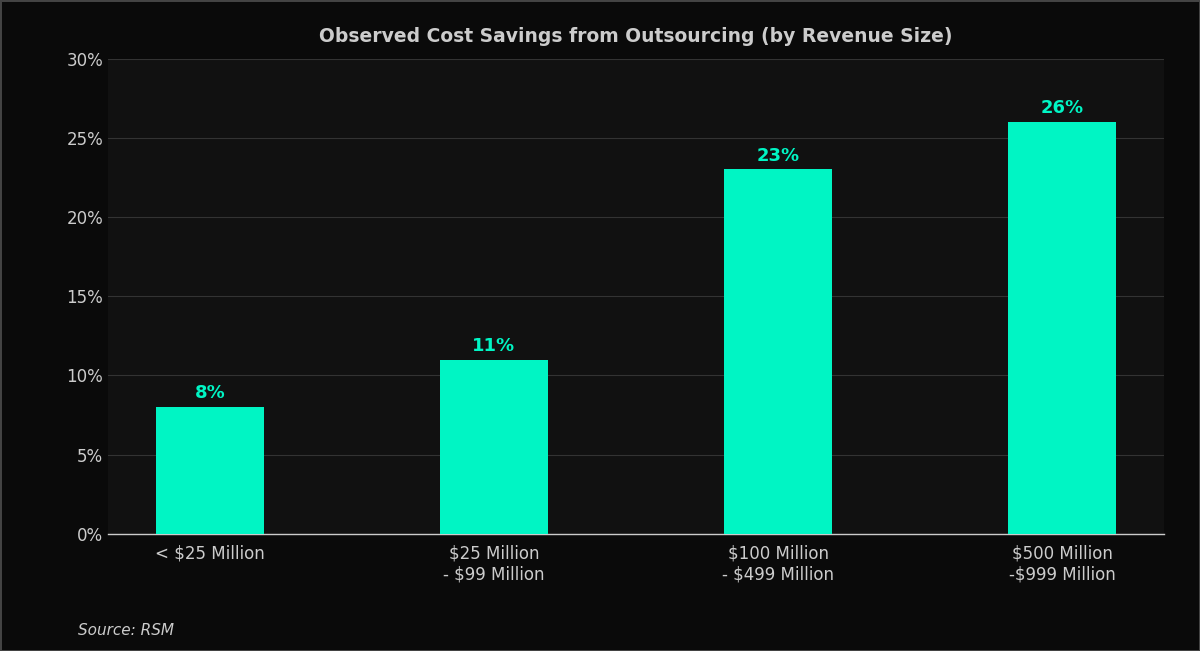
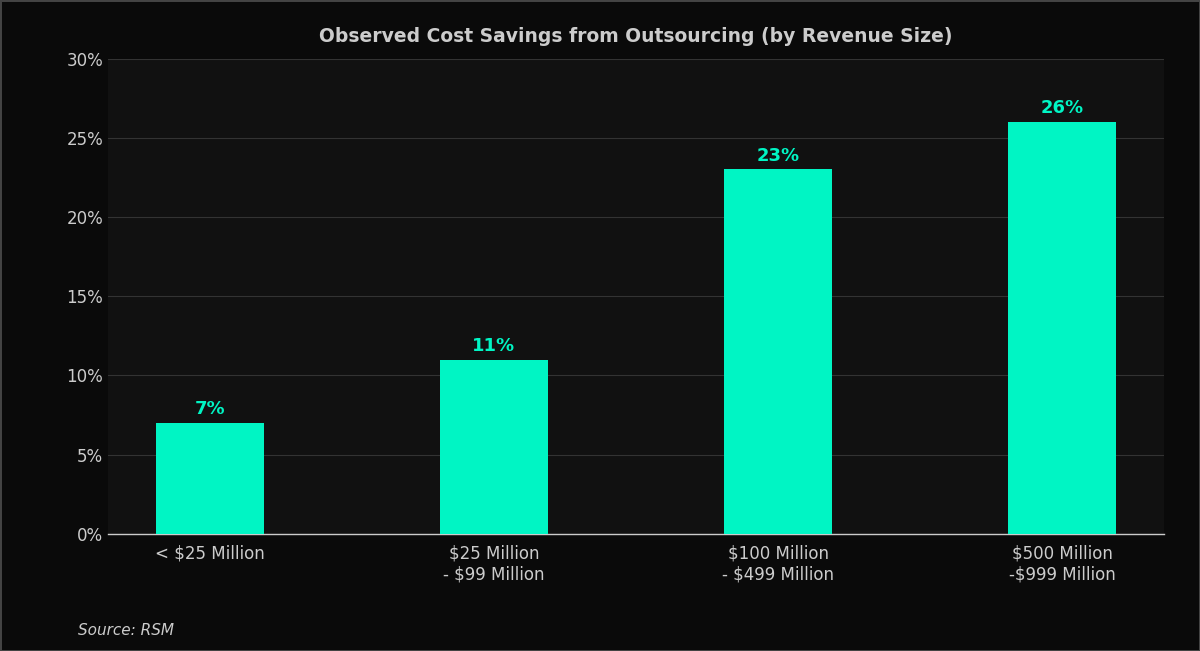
< $25 Million: 8% -> 7%
